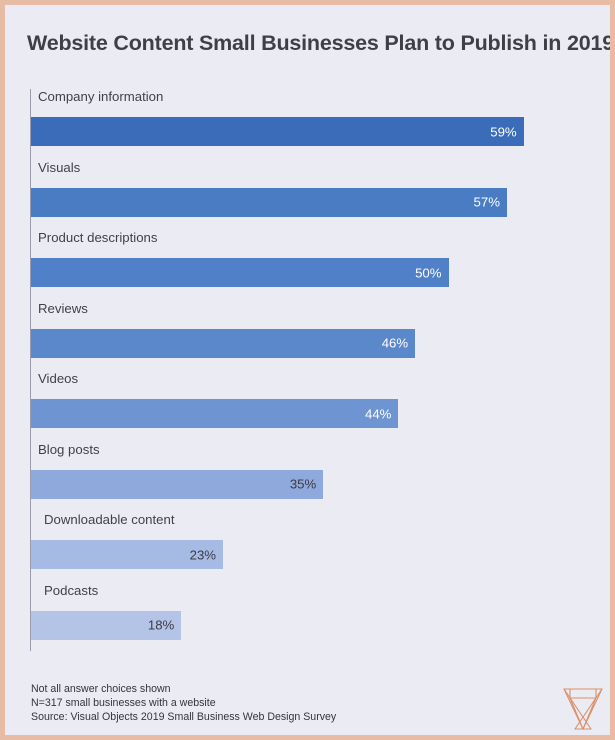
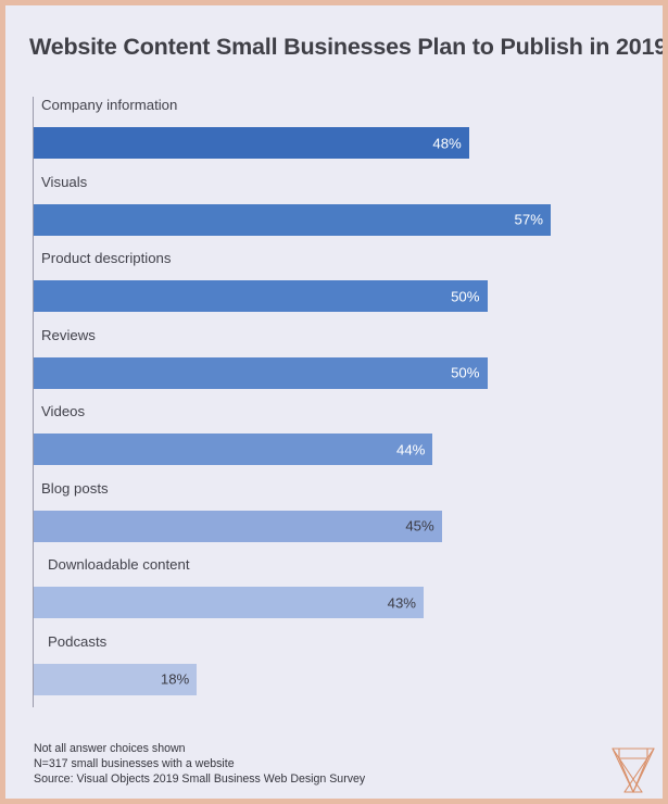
Company information: 59% -> 48%
Reviews: 46% -> 50%
Blog posts: 35% -> 45%
Downloadable content: 23% -> 43%
